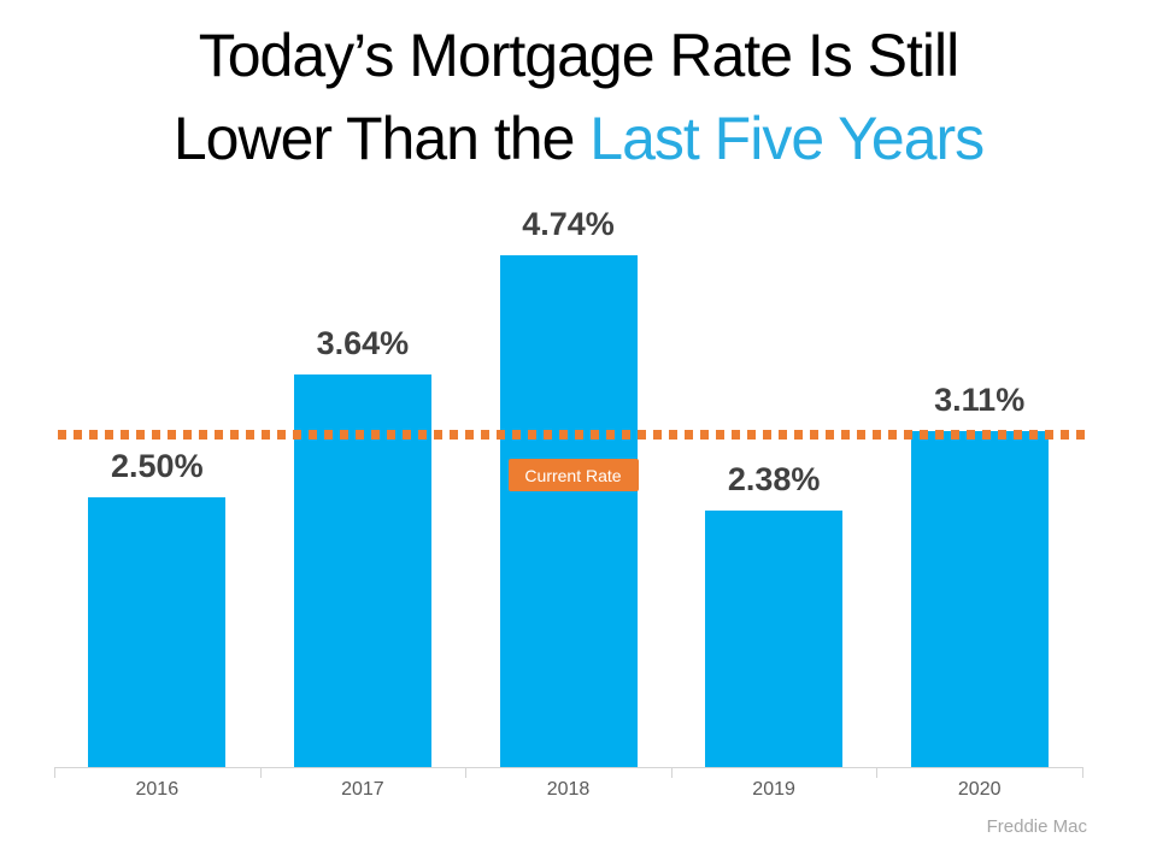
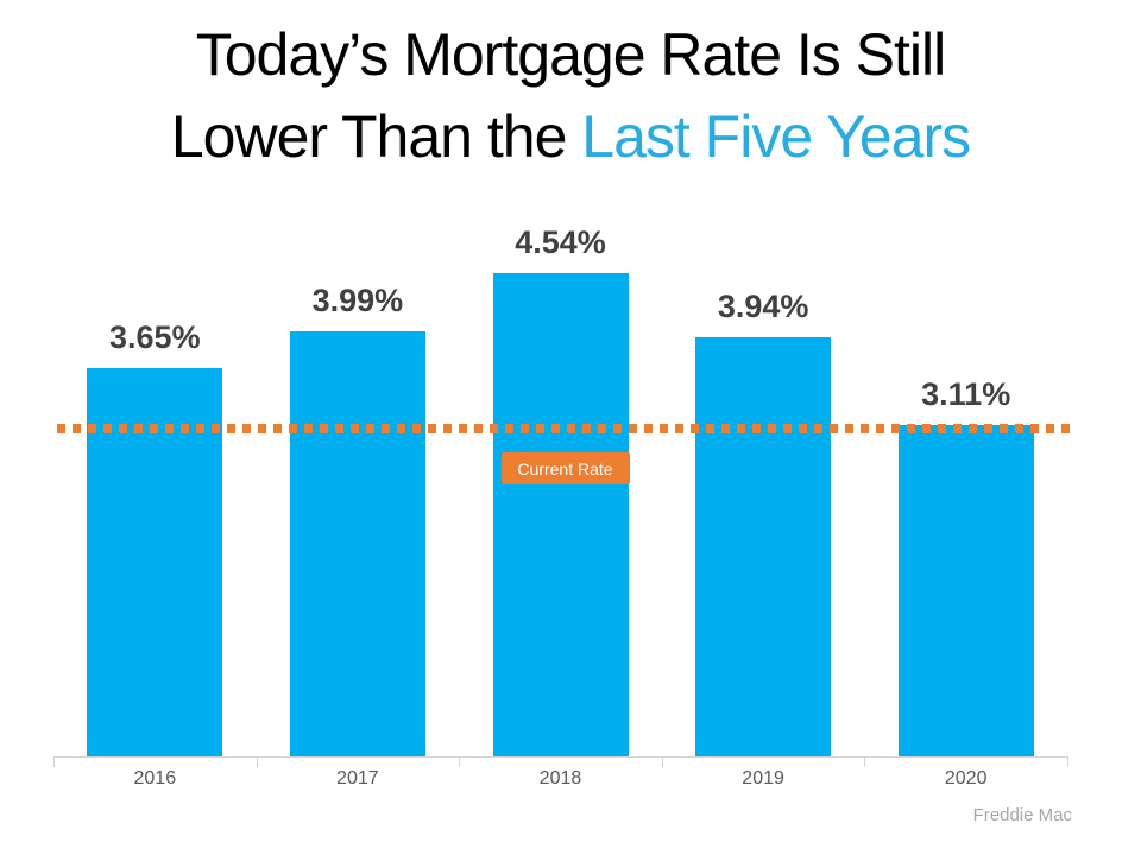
2016: 2.50% -> 3.65%
2017: 3.64% -> 3.99%
2018: 4.74% -> 4.54%
2019: 2.38% -> 3.94%
